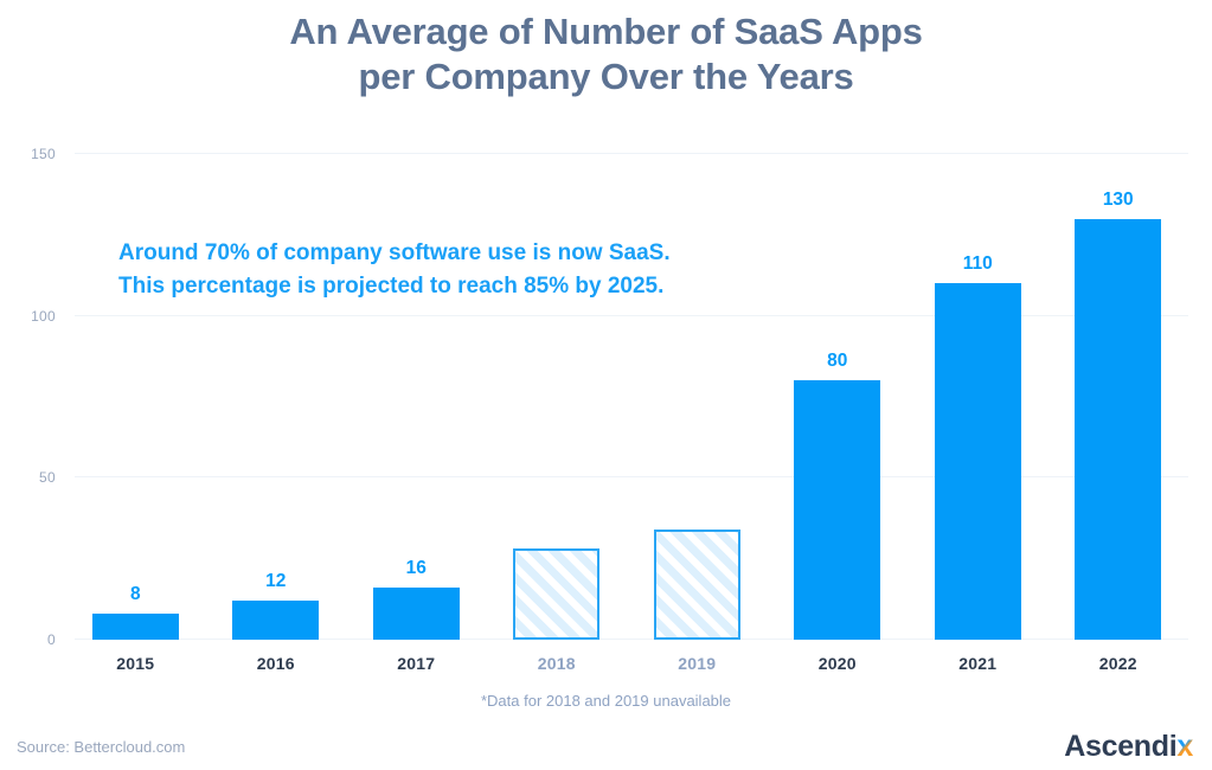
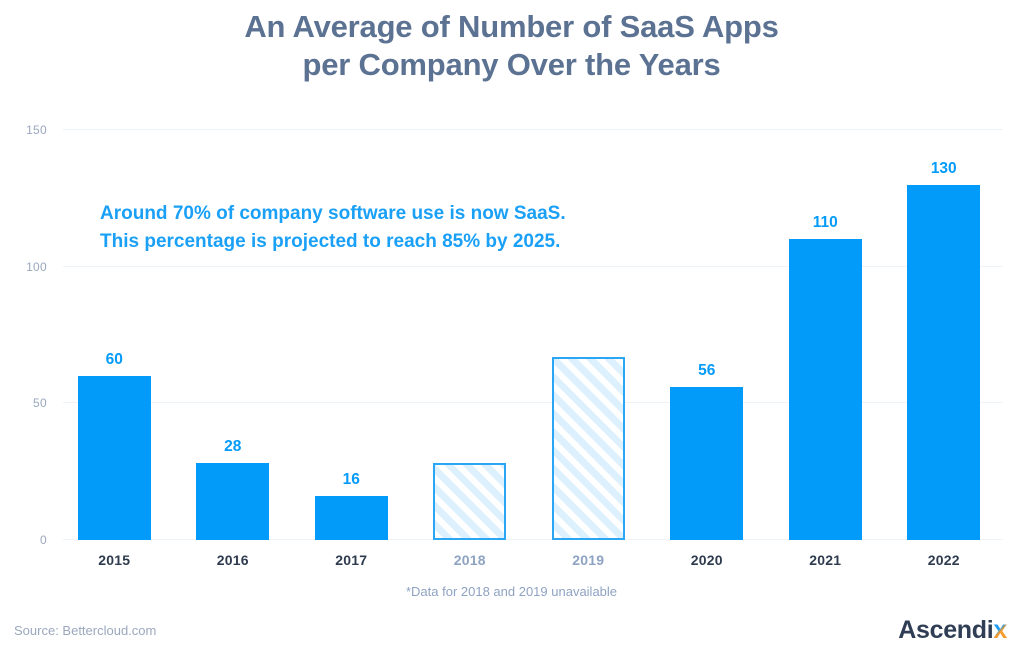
2015: 8 -> 60
2016: 12 -> 28
2019: 34 -> 67
2020: 80 -> 56
